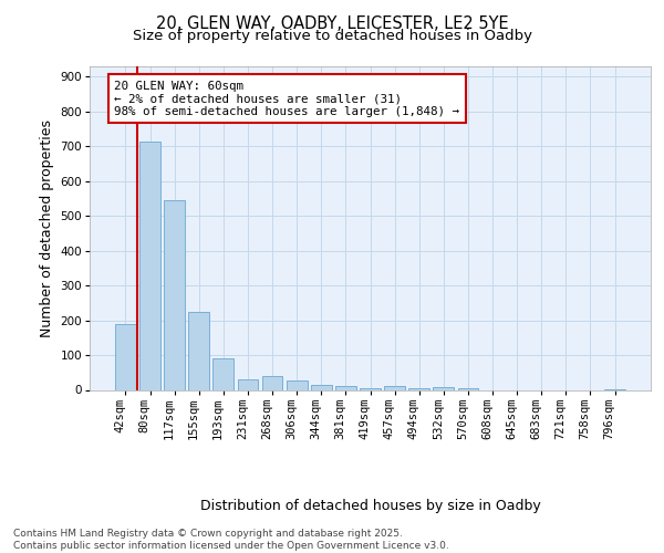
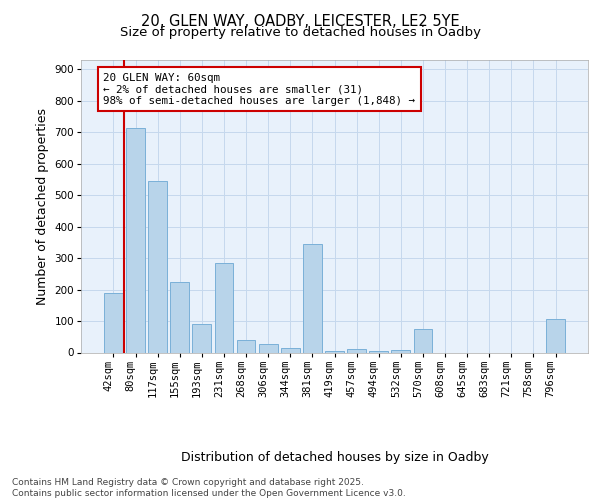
231sqm: 30 -> 285
381sqm: 10 -> 345
570sqm: 5 -> 75
796sqm: 3 -> 105
